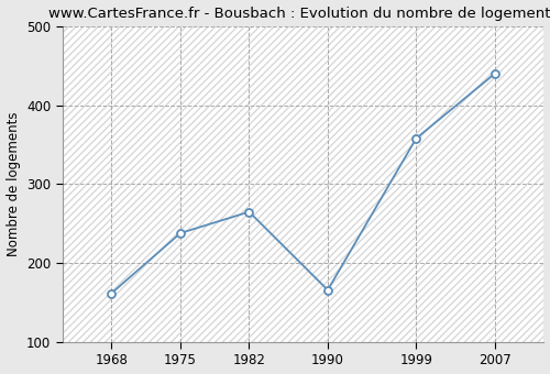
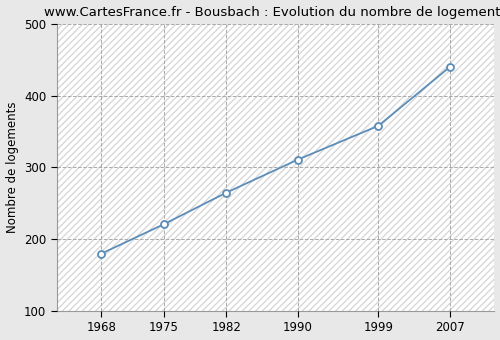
1968: 162 -> 180
1975: 238 -> 221
1990: 166 -> 311
